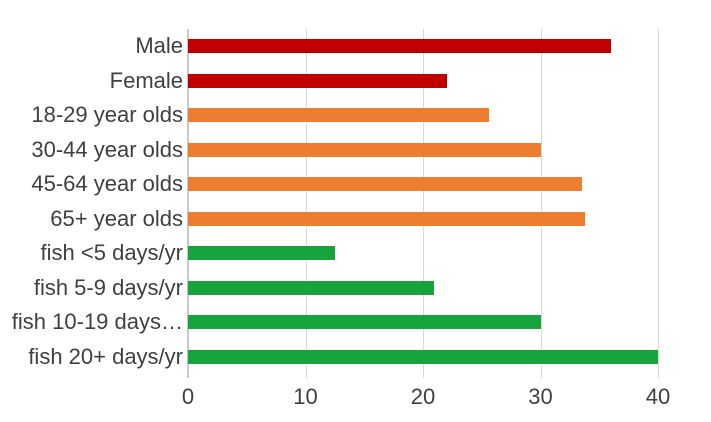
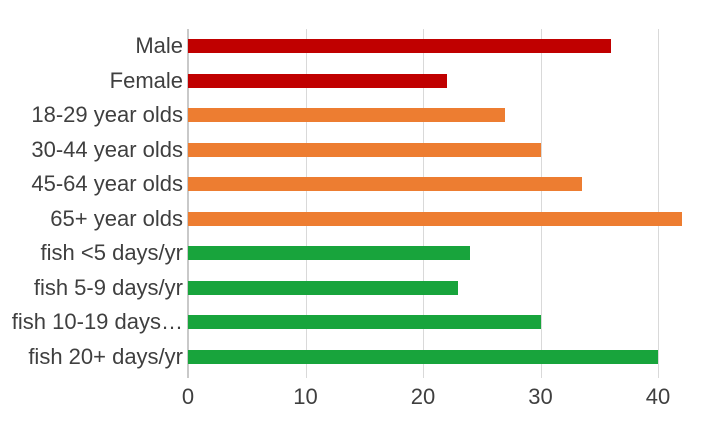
18-29 year olds: 25.6 -> 27.0
65+ year olds: 33.8 -> 42.0
fish <5 days/yr: 12.5 -> 24.0
fish 5-9 days/yr: 20.9 -> 23.0
